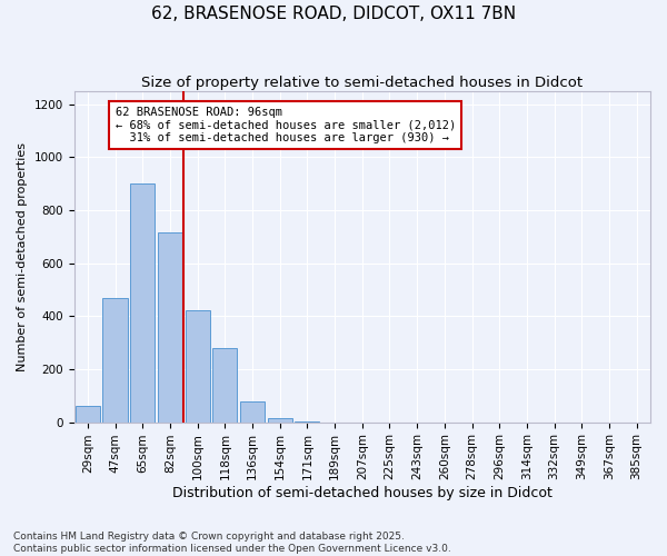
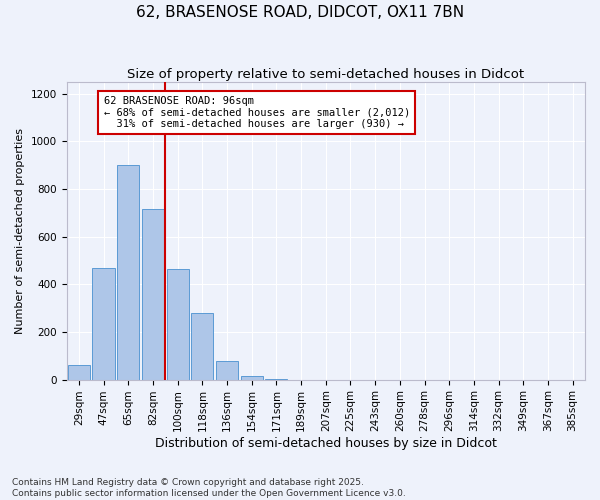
100sqm: 420 -> 465
